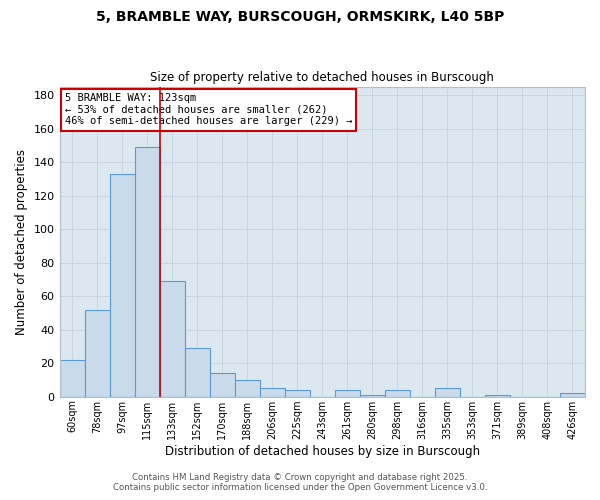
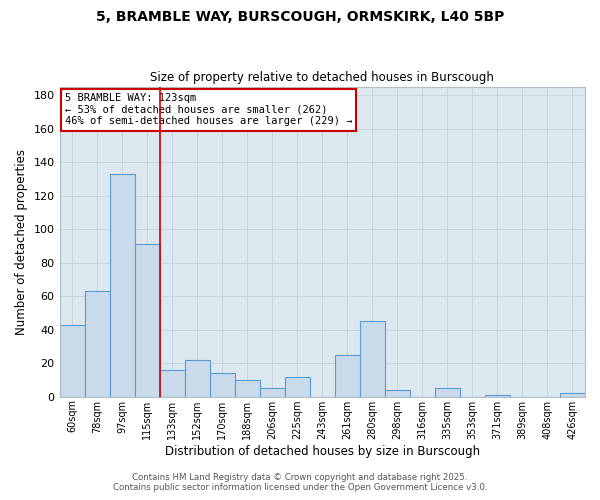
60sqm: 22 -> 43
78sqm: 52 -> 63
115sqm: 149 -> 91
133sqm: 69 -> 16
152sqm: 29 -> 22
225sqm: 4 -> 12
261sqm: 4 -> 25
280sqm: 1 -> 45
